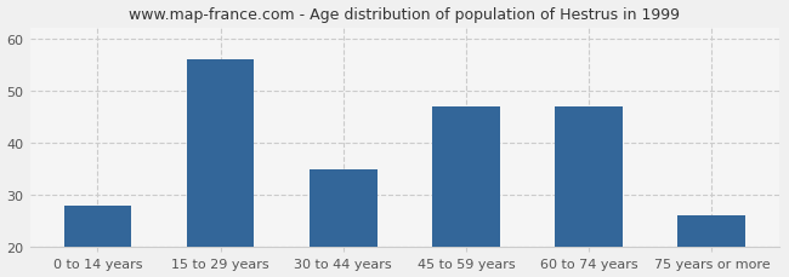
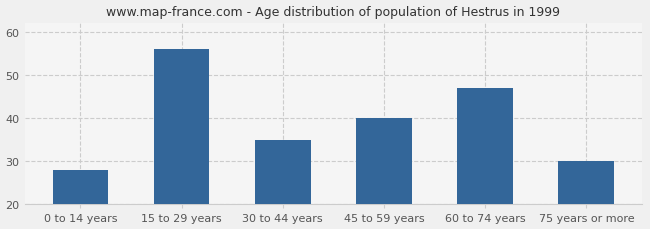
45 to 59 years: 47 -> 40
75 years or more: 26 -> 30
